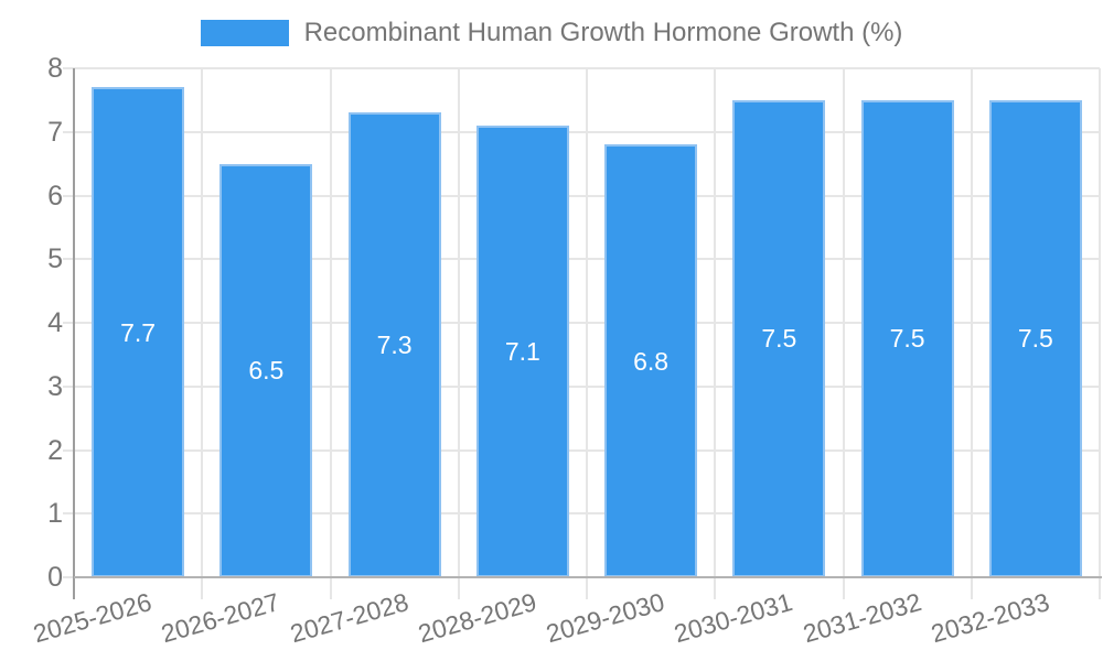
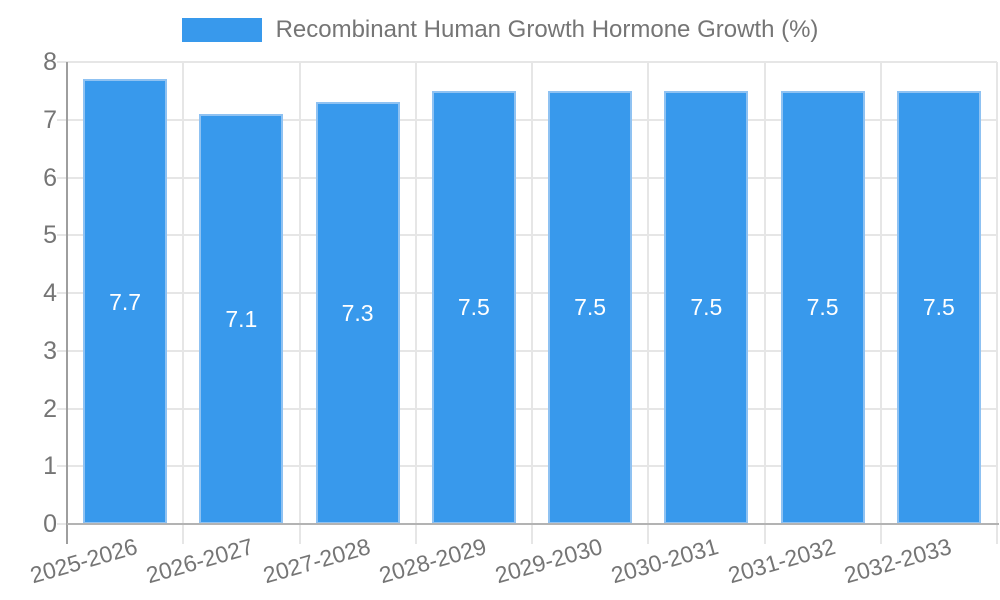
2026-2027: 6.5 -> 7.1
2028-2029: 7.1 -> 7.5
2029-2030: 6.8 -> 7.5
